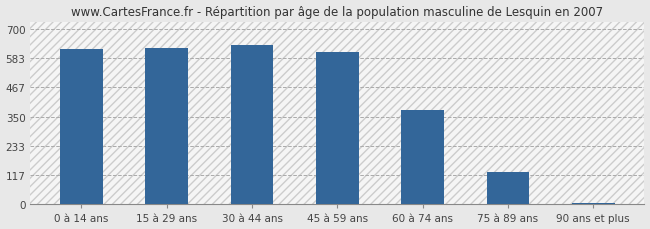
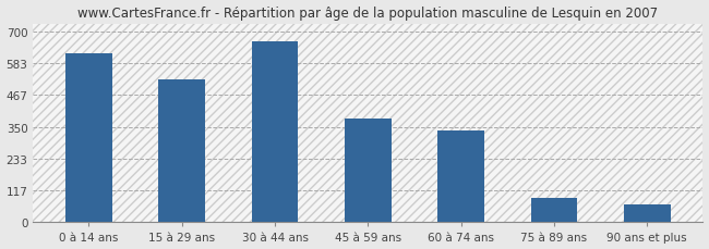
15 à 29 ans: 625 -> 525
30 à 44 ans: 635 -> 665
45 à 59 ans: 608 -> 380
60 à 74 ans: 375 -> 335
75 à 89 ans: 128 -> 90
90 ans et plus: 5 -> 65
